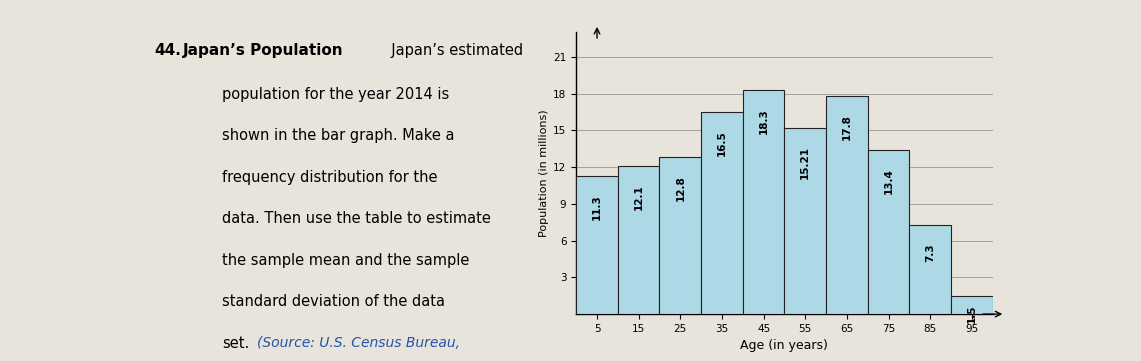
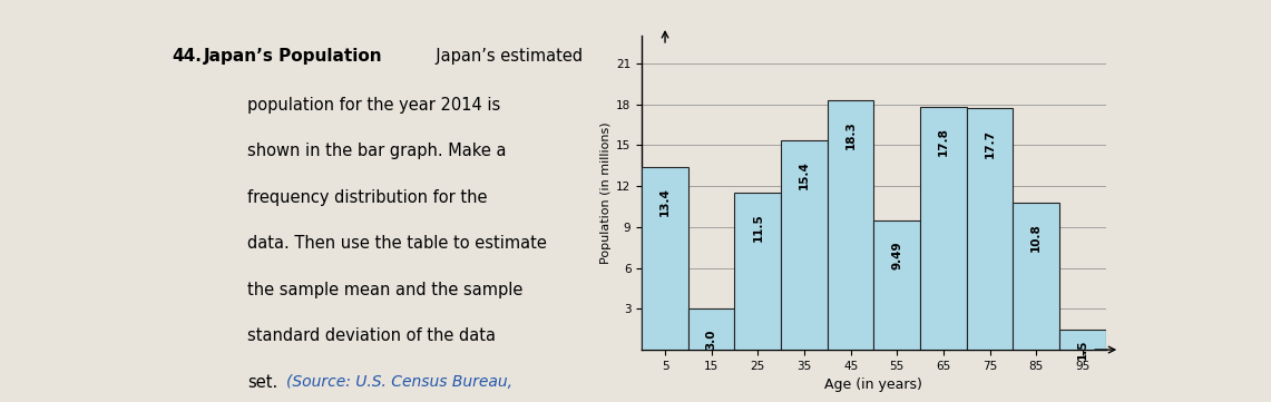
5: 11.3 -> 13.4
15: 12.1 -> 3.0
25: 12.8 -> 11.5
35: 16.5 -> 15.4
55: 15.21 -> 9.49
75: 13.4 -> 17.7
85: 7.3 -> 10.8
